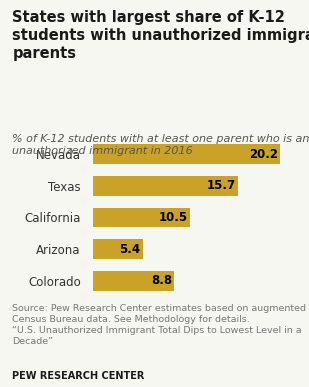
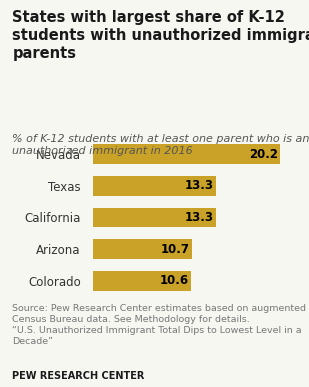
Texas: 15.7 -> 13.3
California: 10.5 -> 13.3
Arizona: 5.4 -> 10.7
Colorado: 8.8 -> 10.6
